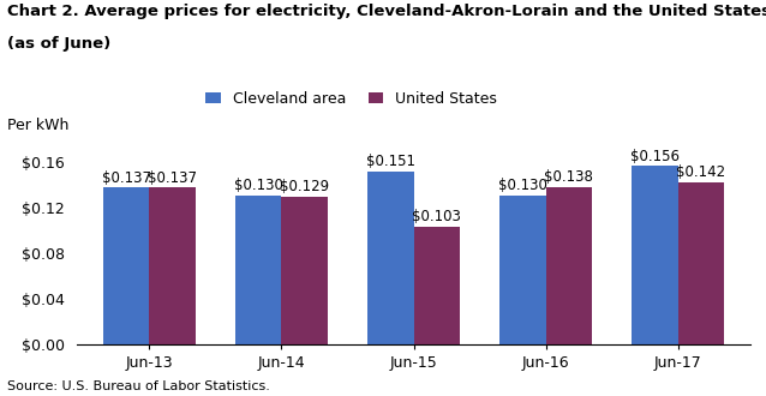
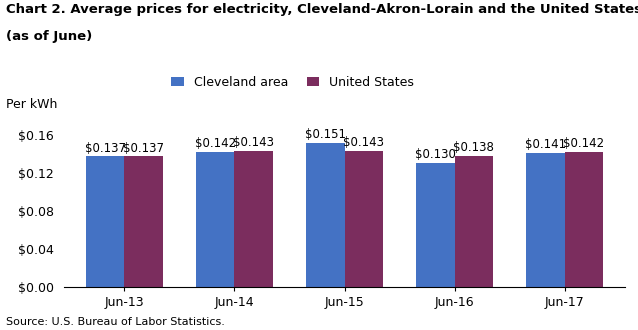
Cleveland area/Jun-14: $0.130 -> $0.142
United States/Jun-14: $0.129 -> $0.143
United States/Jun-15: $0.103 -> $0.143
Cleveland area/Jun-17: $0.156 -> $0.141
